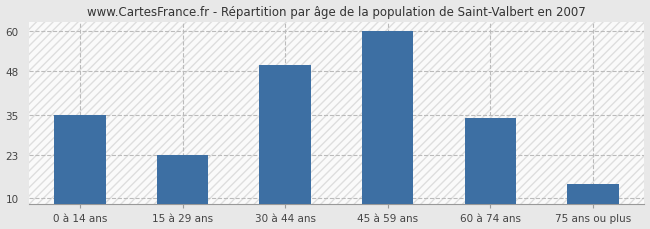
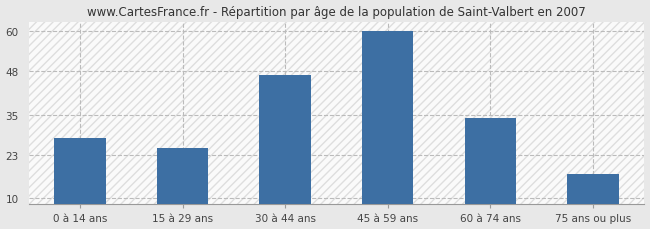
0 à 14 ans: 35 -> 28
15 à 29 ans: 23 -> 25
30 à 44 ans: 50 -> 47
75 ans ou plus: 14 -> 17
